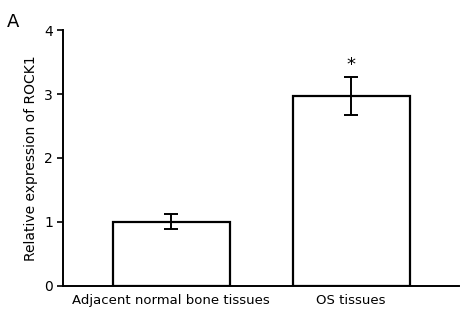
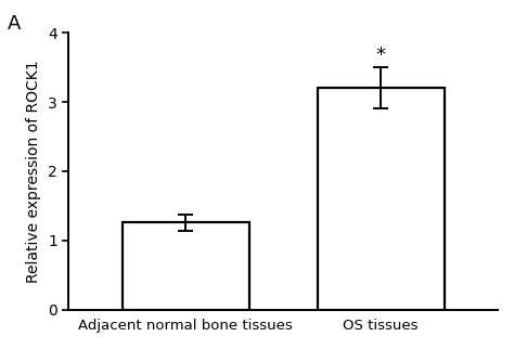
Adjacent normal bone tissues: 1.00 -> 1.26
OS tissues: 2.97 -> 3.20
